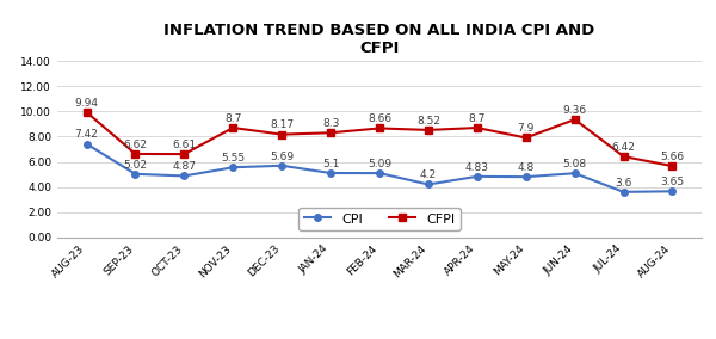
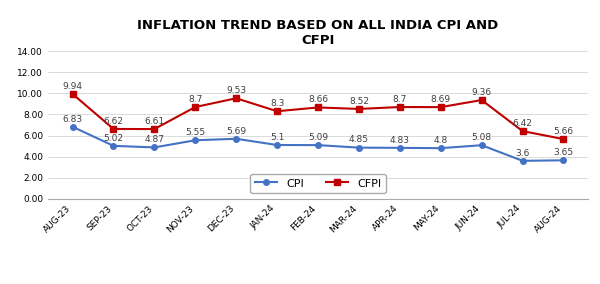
CPI/AUG-23: 7.42 -> 6.83
CFPI/DEC-23: 8.17 -> 9.53
CPI/MAR-24: 4.2 -> 4.85
CFPI/MAY-24: 7.9 -> 8.69
